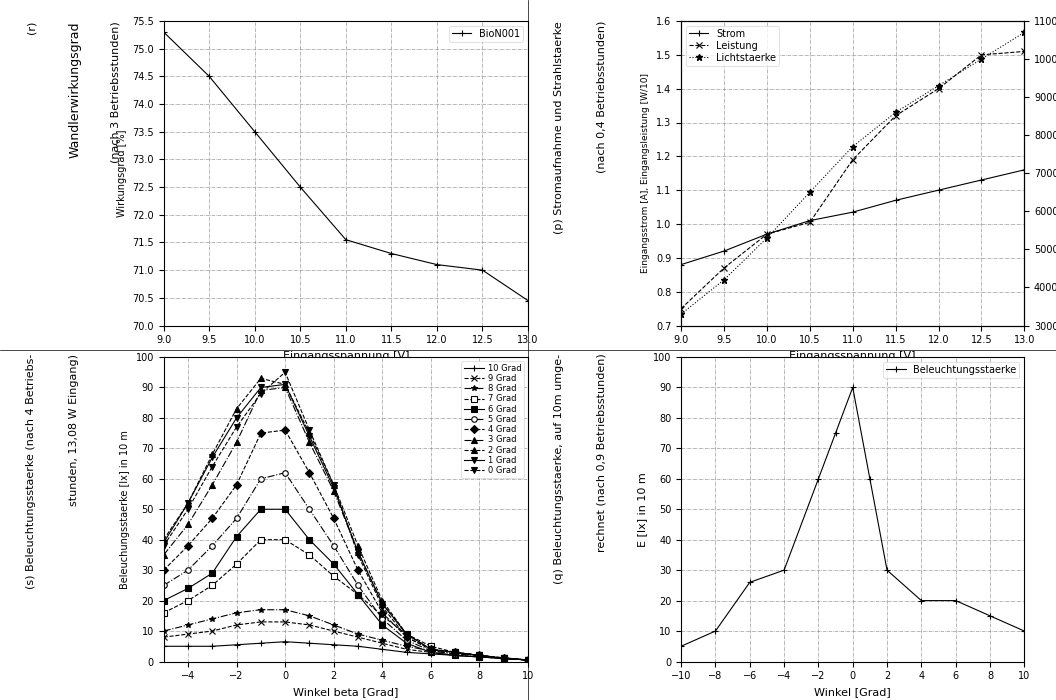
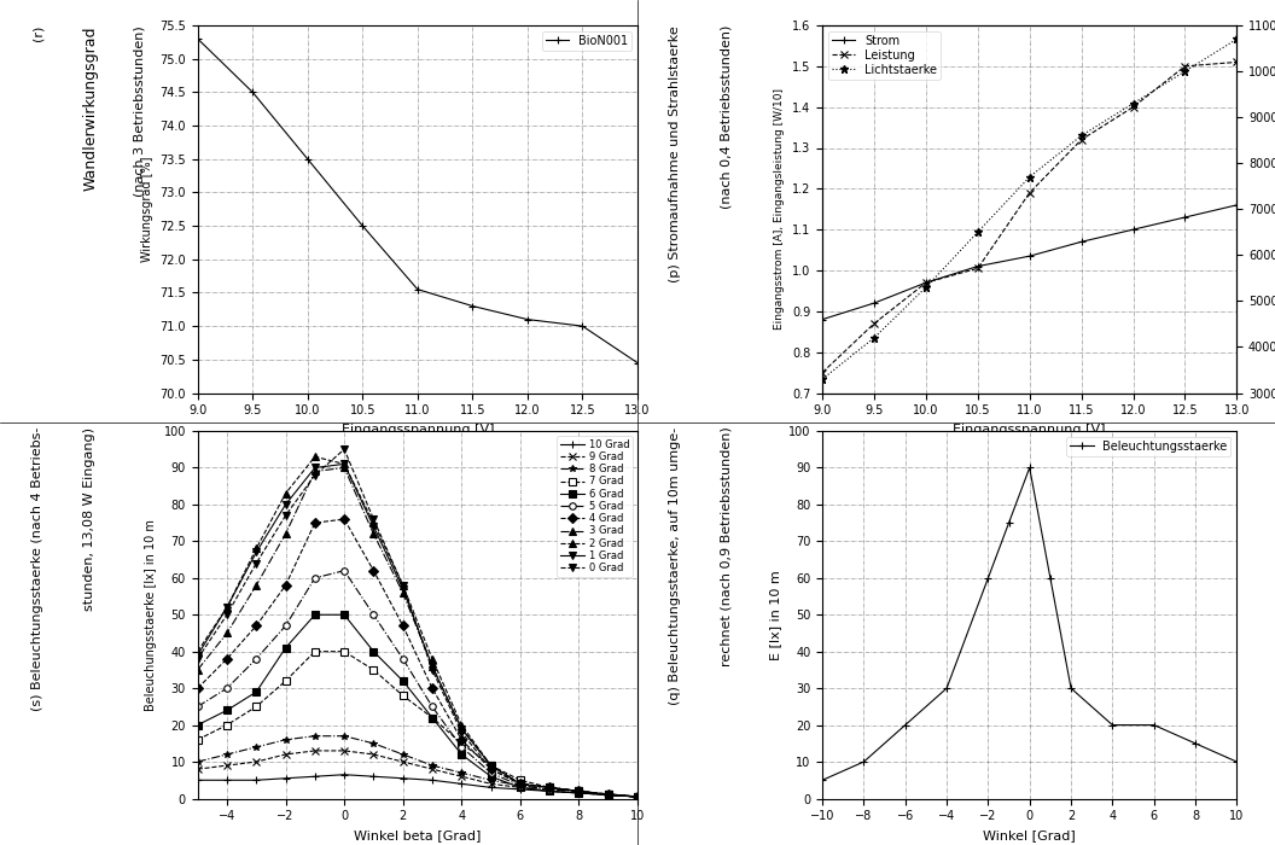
−6: 26 -> 20
